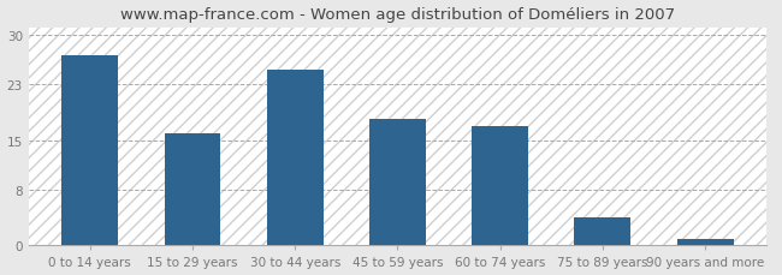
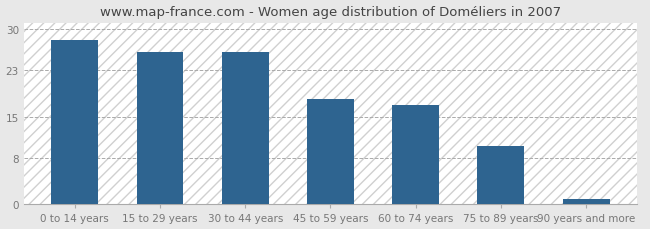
0 to 14 years: 27 -> 28
15 to 29 years: 16 -> 26
30 to 44 years: 25 -> 26
75 to 89 years: 4 -> 10
